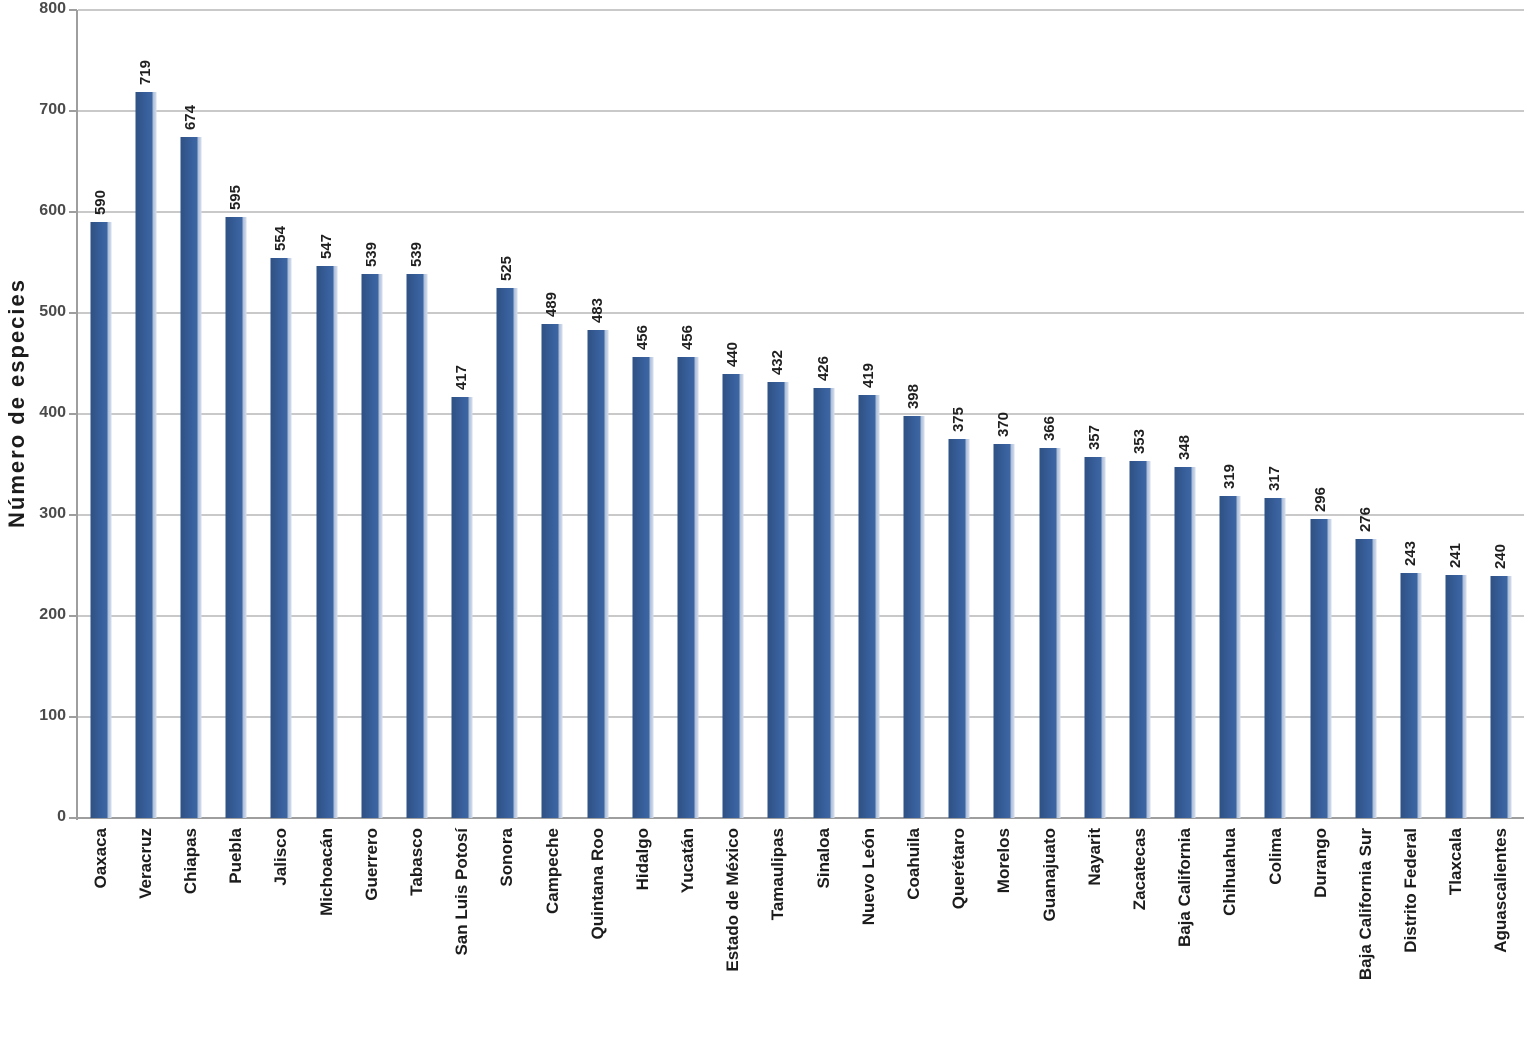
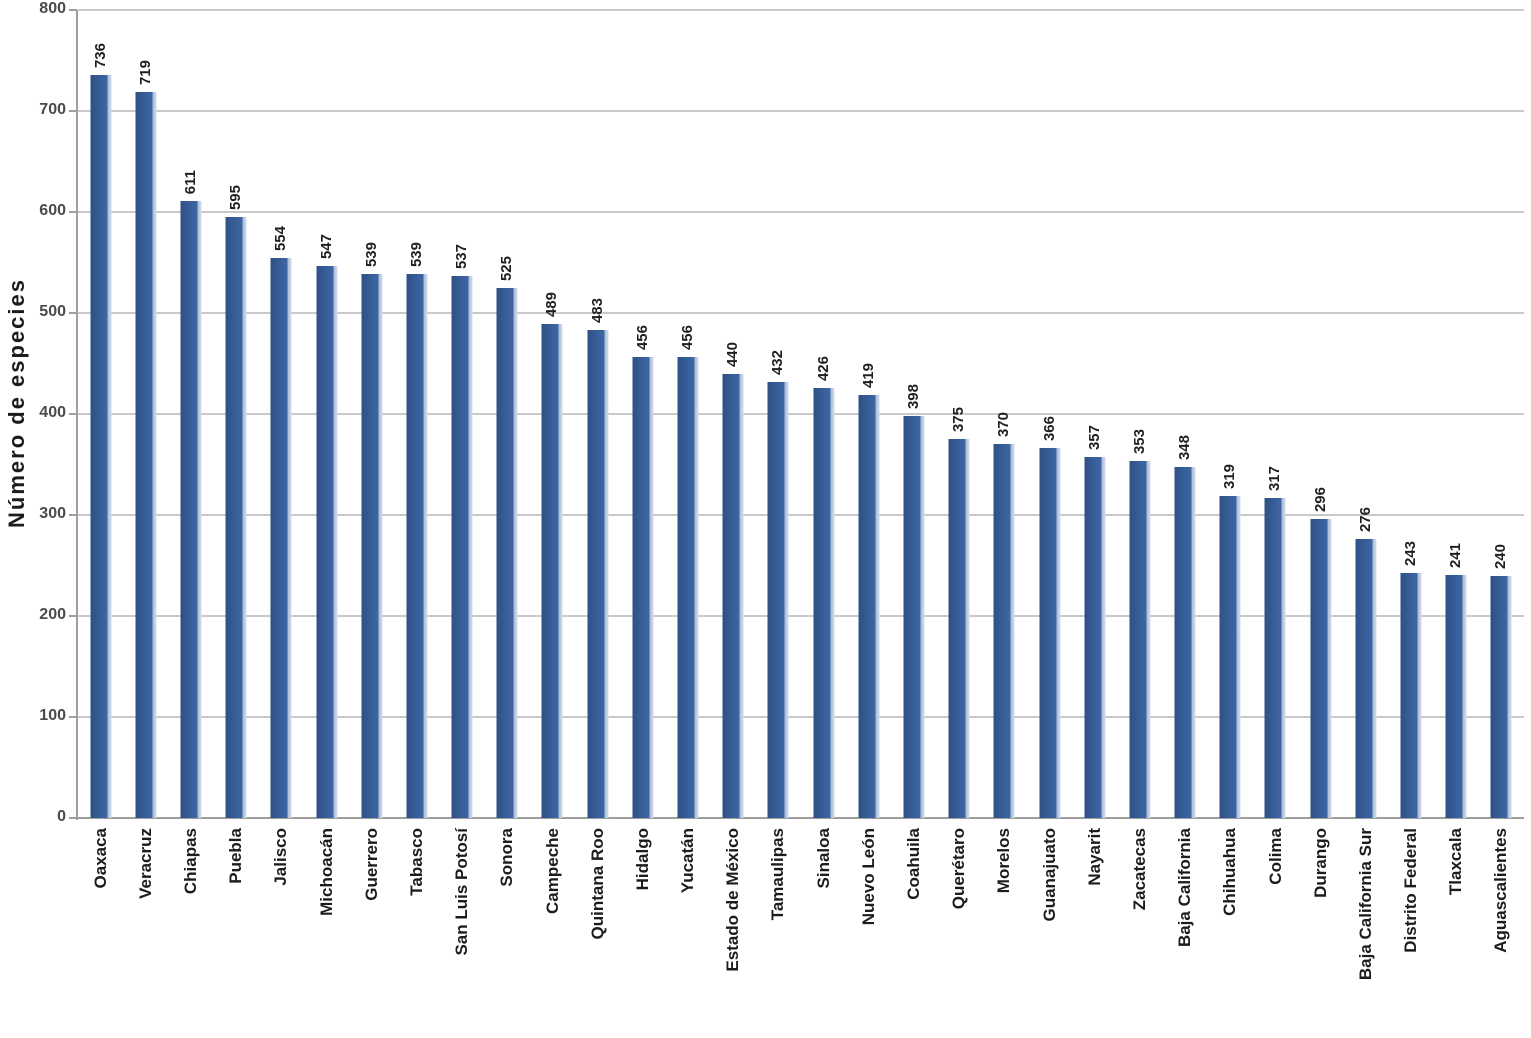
Oaxaca: 590 -> 736
Chiapas: 674 -> 611
San Luis Potosí: 417 -> 537
